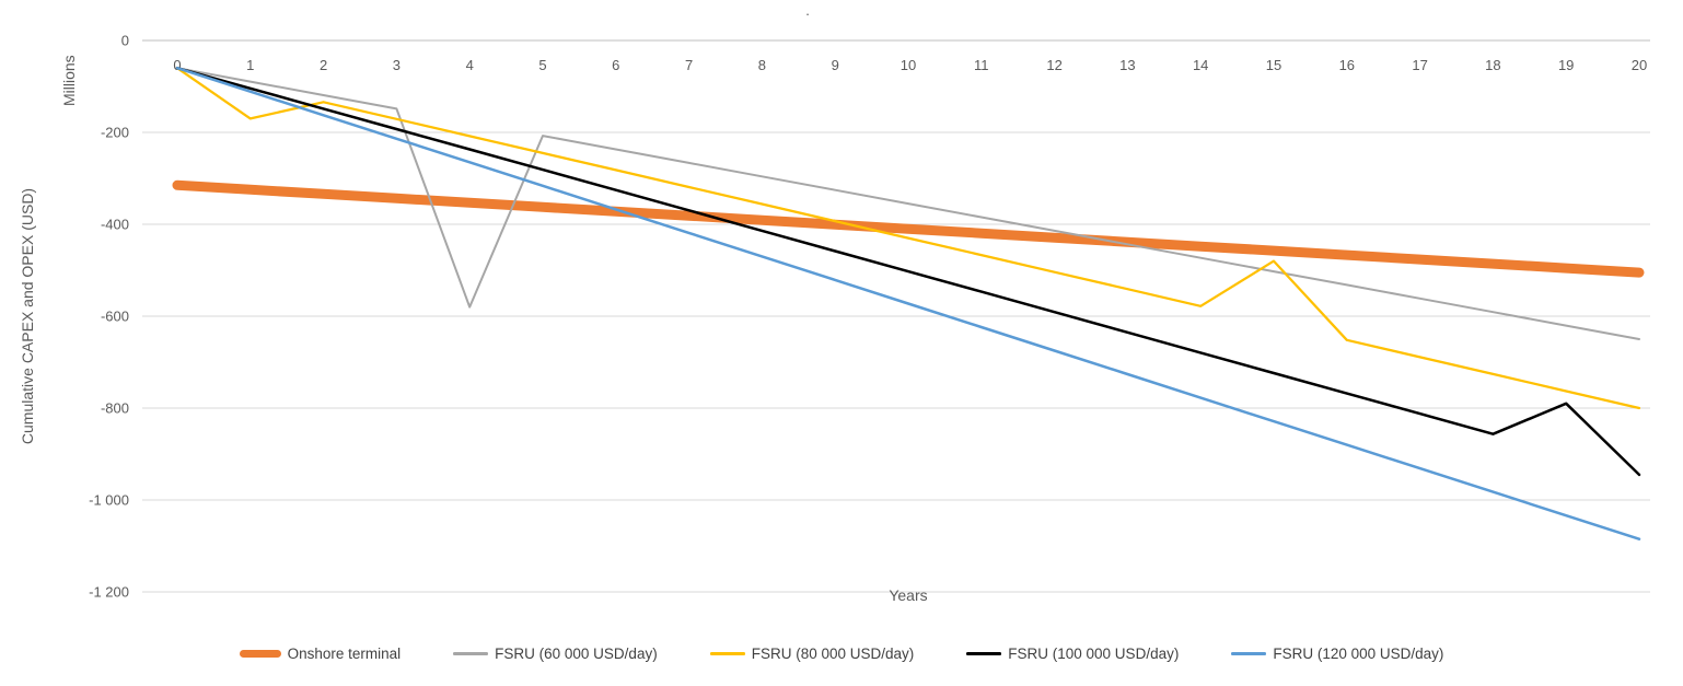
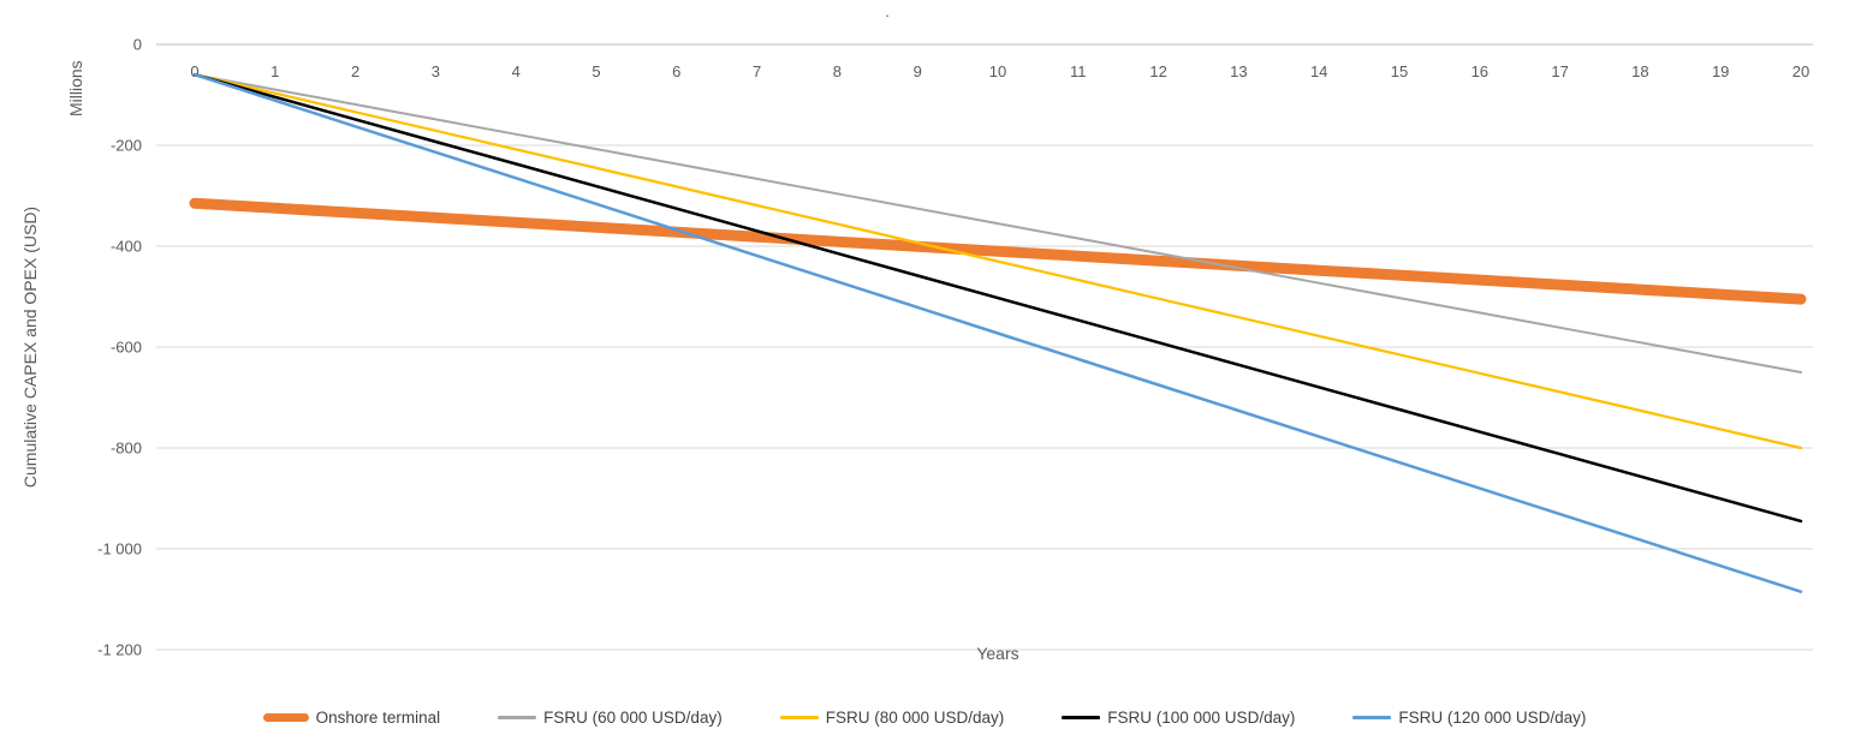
FSRU (80 000 USD/day)/1: -170 -> -100
FSRU (60 000 USD/day)/4: -580 -> -180
FSRU (80 000 USD/day)/15: -480 -> -620
FSRU (100 000 USD/day)/19: -790 -> -900
